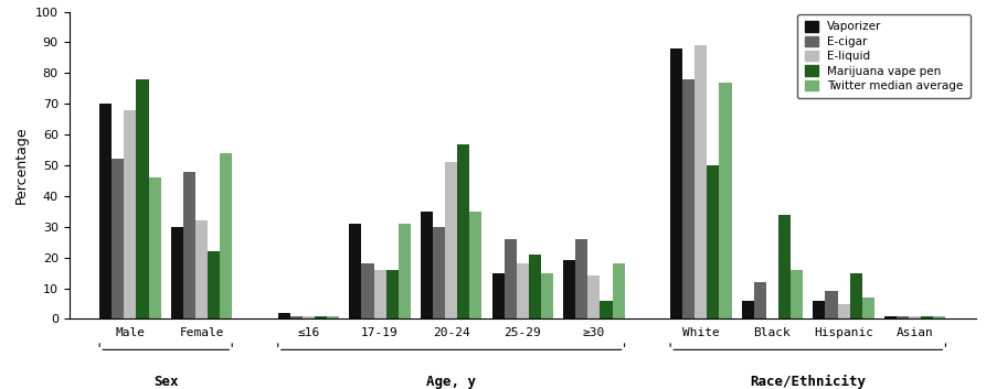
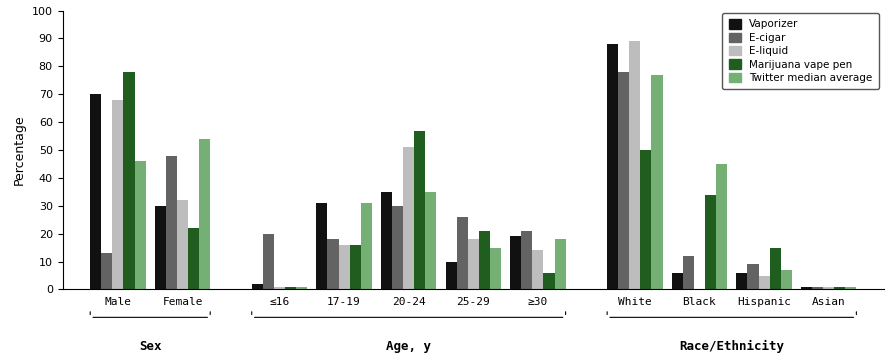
E-cigar/Male: 52 -> 13
E-cigar/≤16: 1 -> 20
Vaporizer/25-29: 15 -> 10
E-cigar/≥30: 26 -> 21
Twitter median average/Black: 16 -> 45
